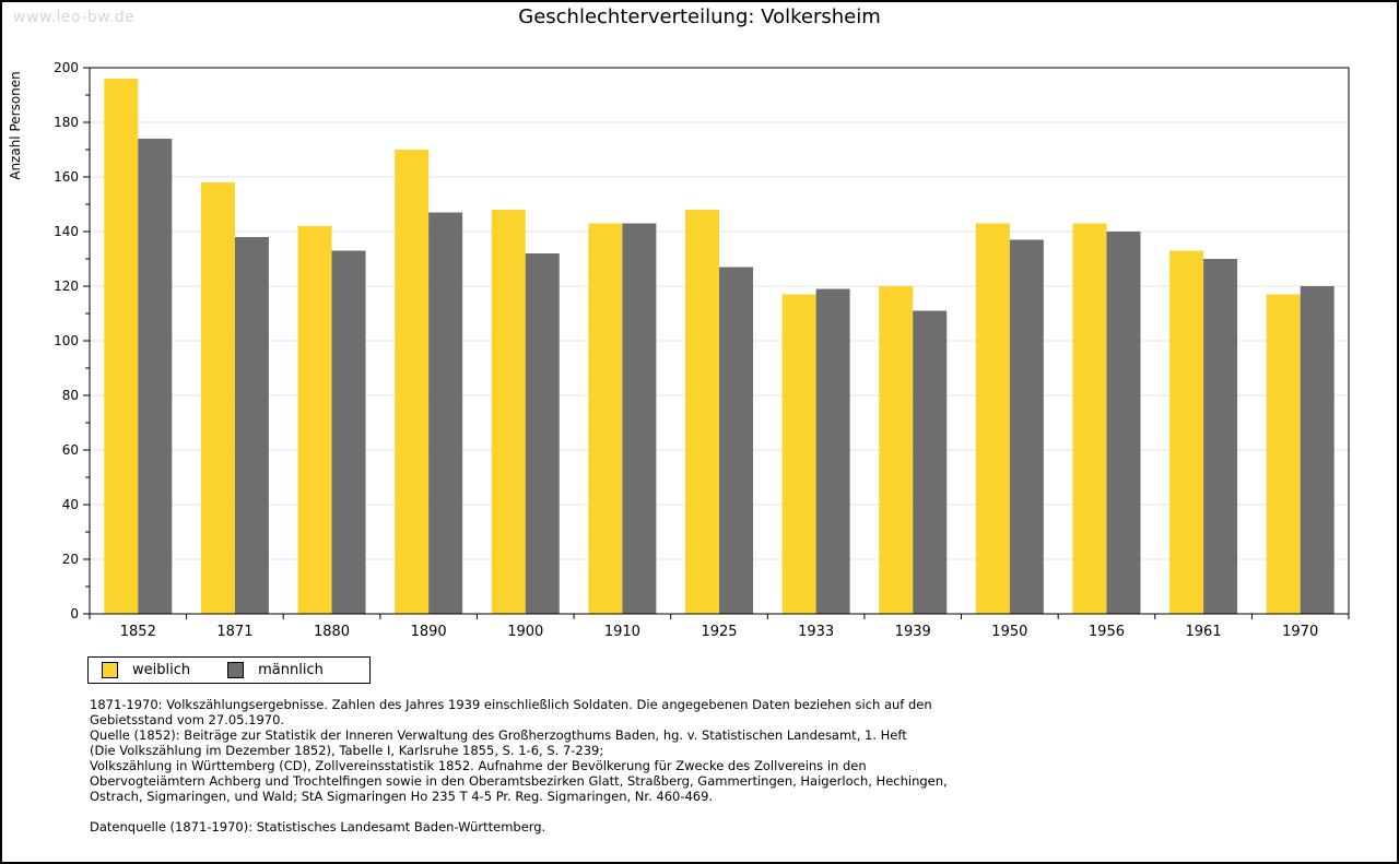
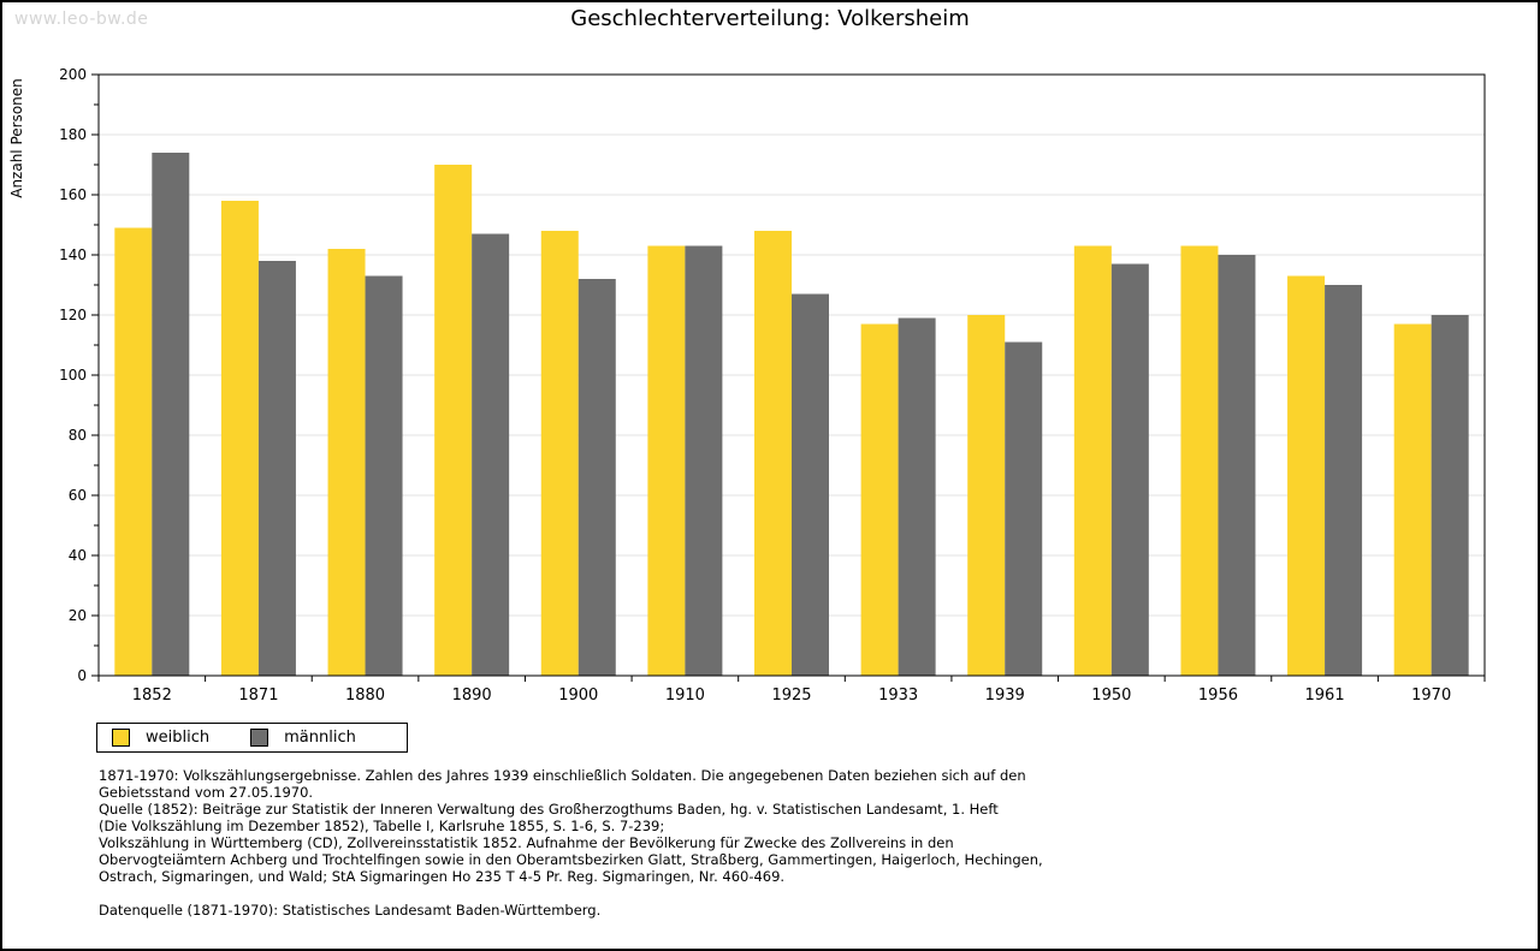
weiblich/1852: 196 -> 149
